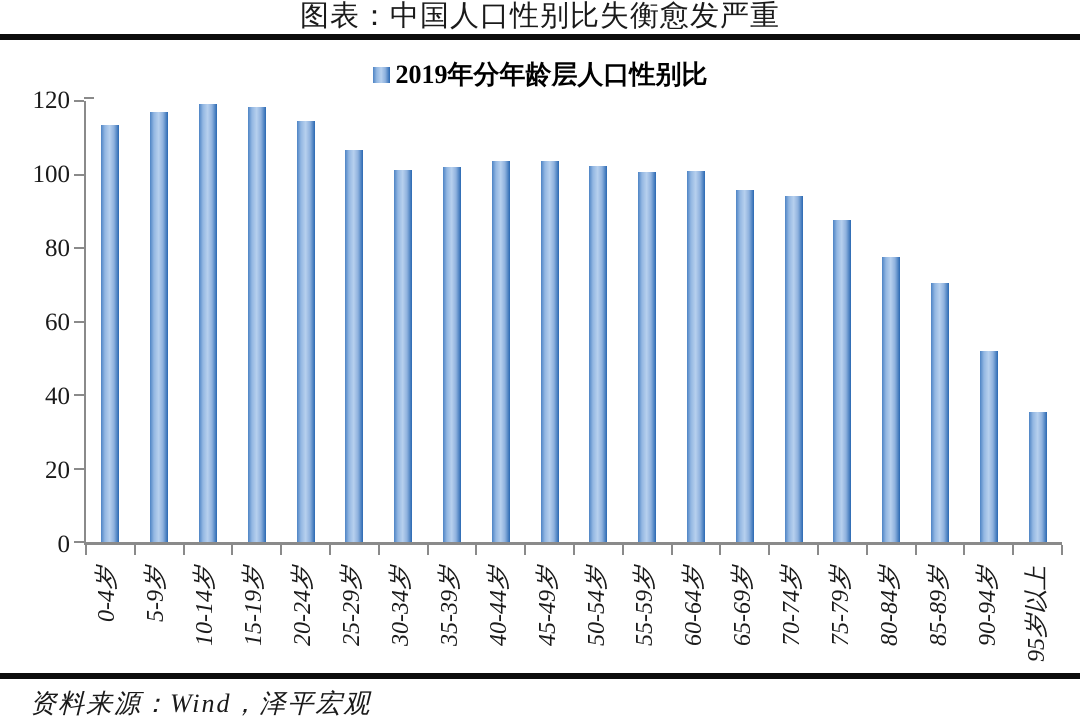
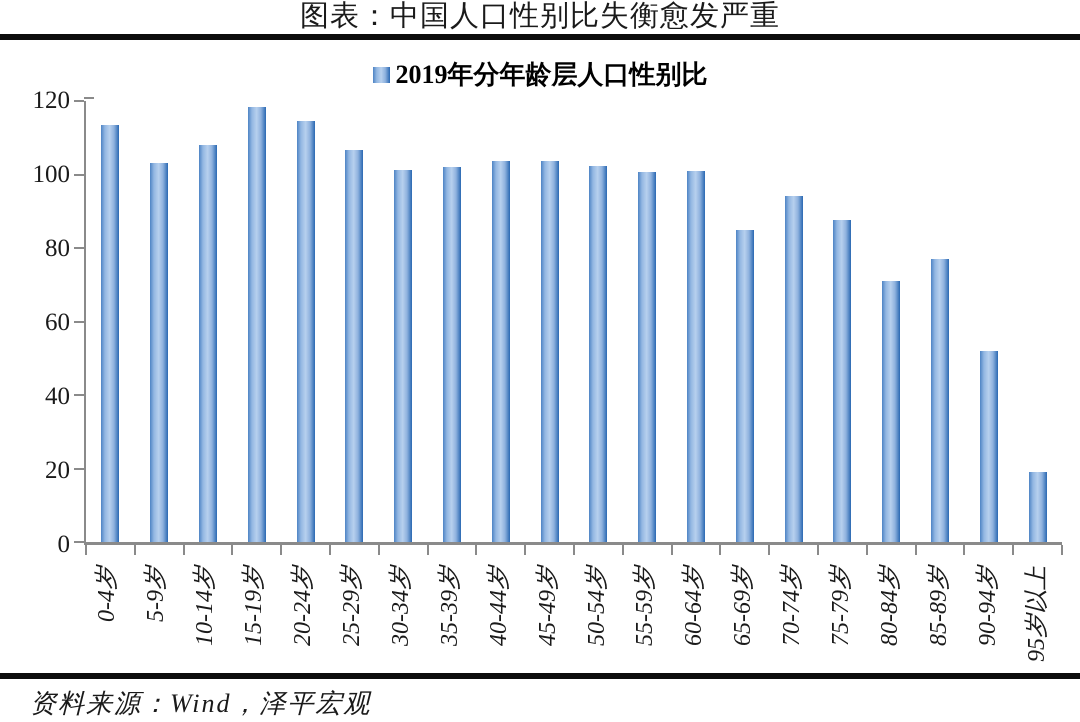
5-9岁: 117 -> 103
10-14岁: 119 -> 108
65-69岁: 96 -> 85
80-84岁: 78 -> 71
85-89岁: 70 -> 77
95岁以上: 35 -> 19
